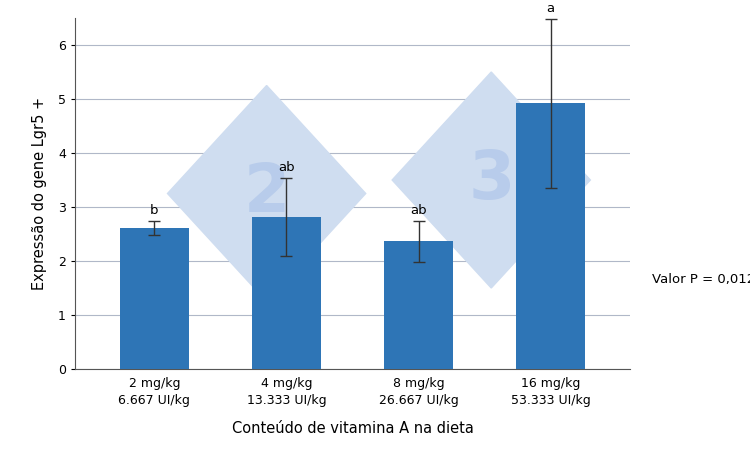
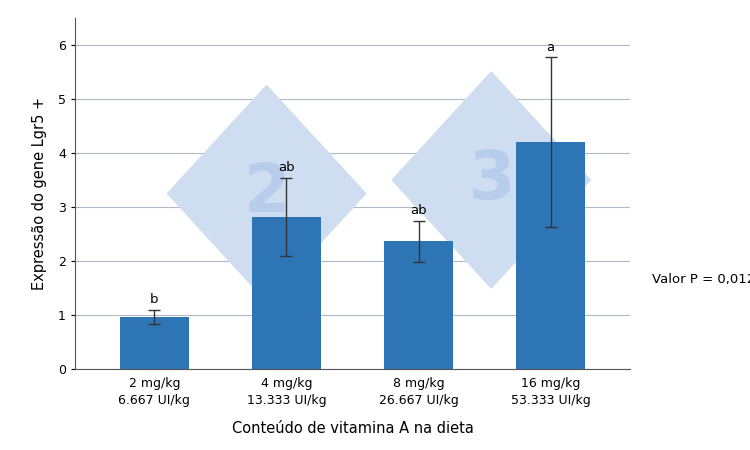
2 mg/kg 6.667 UI/kg: 2.62 -> 0.97
16 mg/kg 53.333 UI/kg: 4.92 -> 4.20
